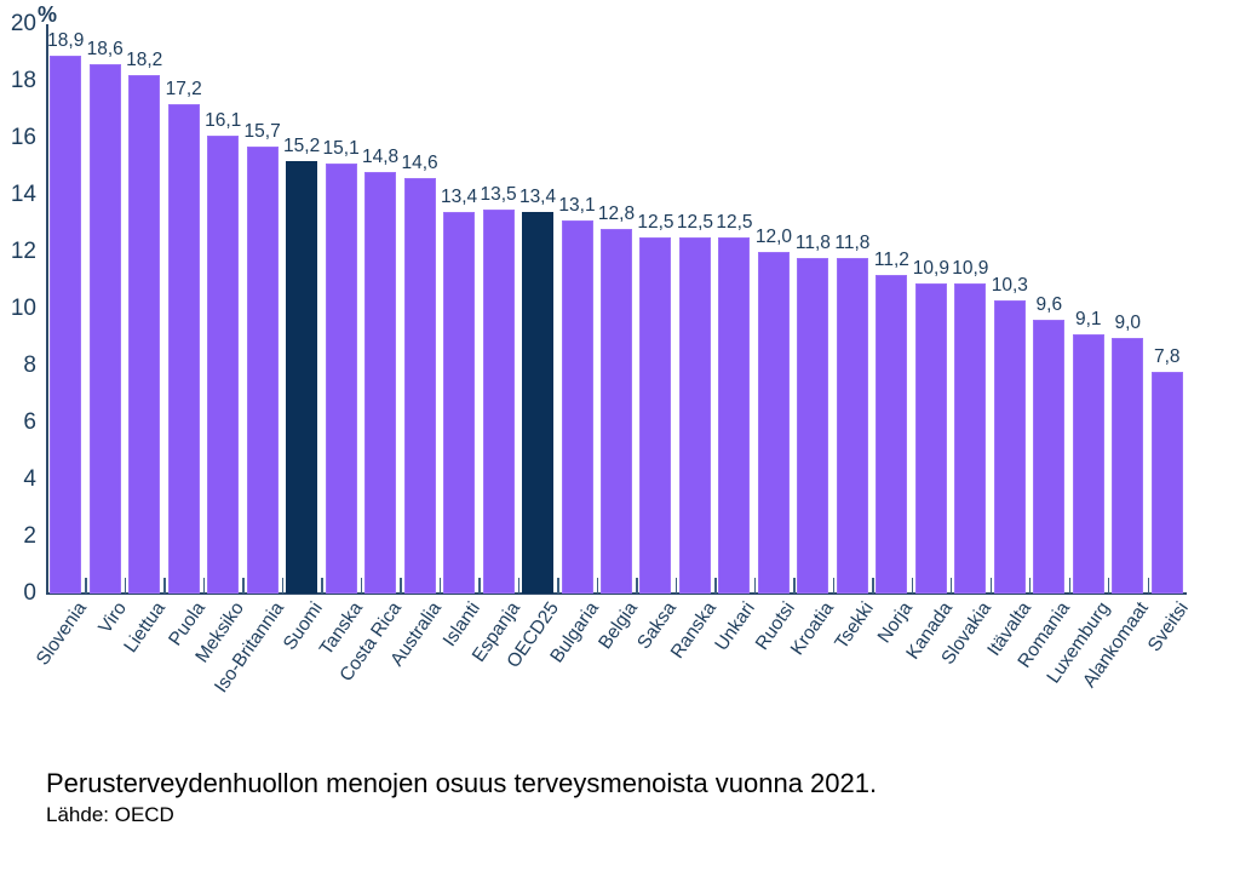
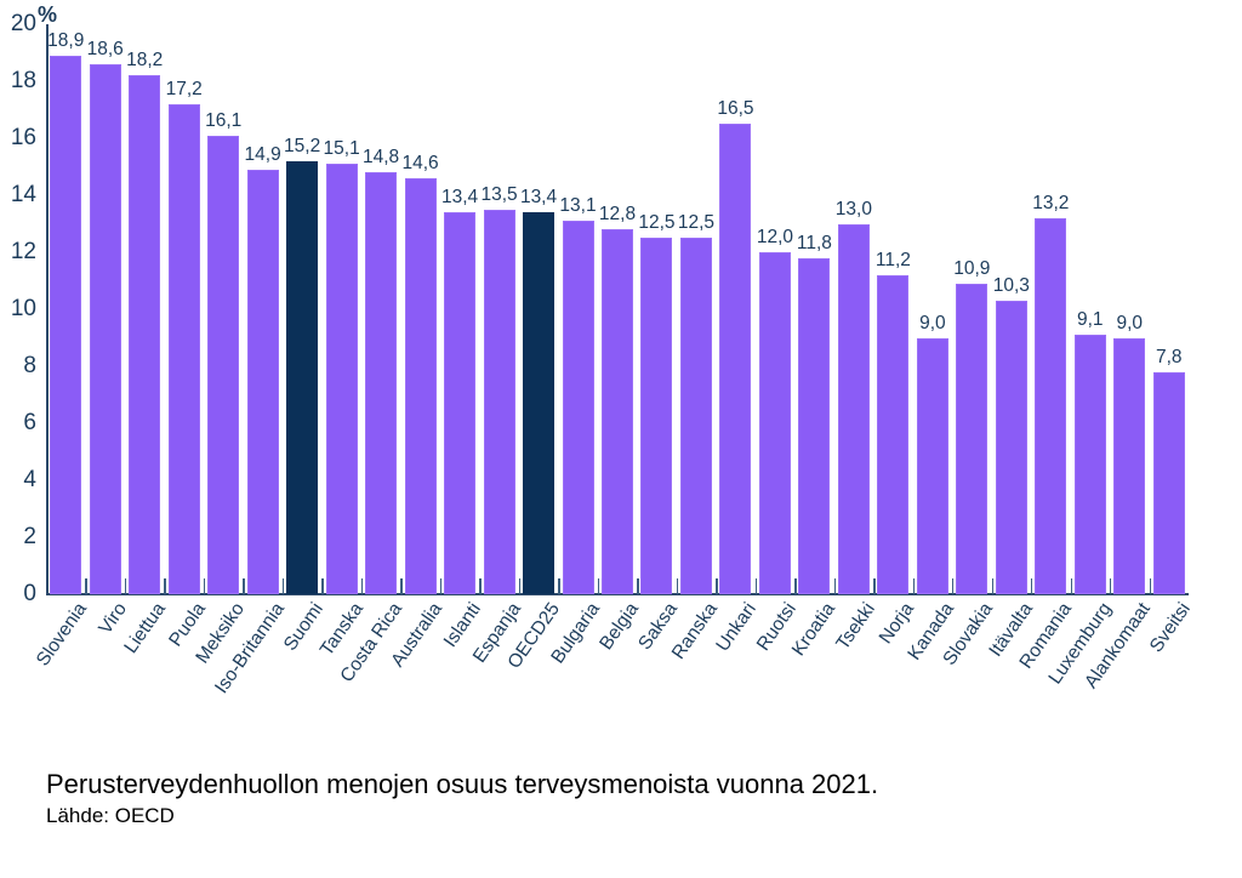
Iso-Britannia: 15,7 -> 14,9
Unkari: 12,5 -> 16,5
Tsekki: 11,8 -> 13,0
Kanada: 10,9 -> 9,0
Romania: 9,6 -> 13,2
